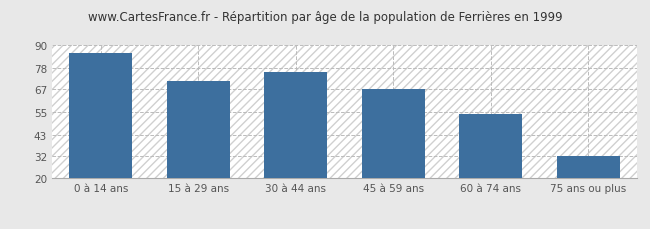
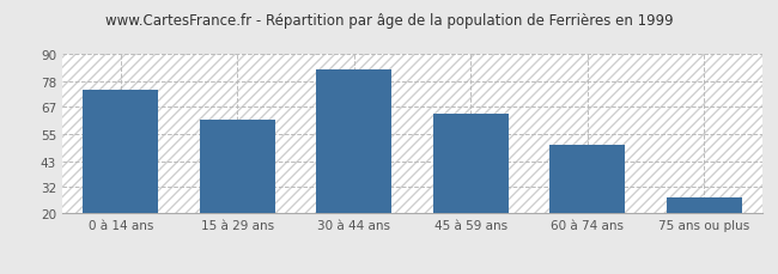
0 à 14 ans: 86 -> 74
15 à 29 ans: 71 -> 61
30 à 44 ans: 76 -> 83
45 à 59 ans: 67 -> 64
60 à 74 ans: 54 -> 50
75 ans ou plus: 32 -> 27
